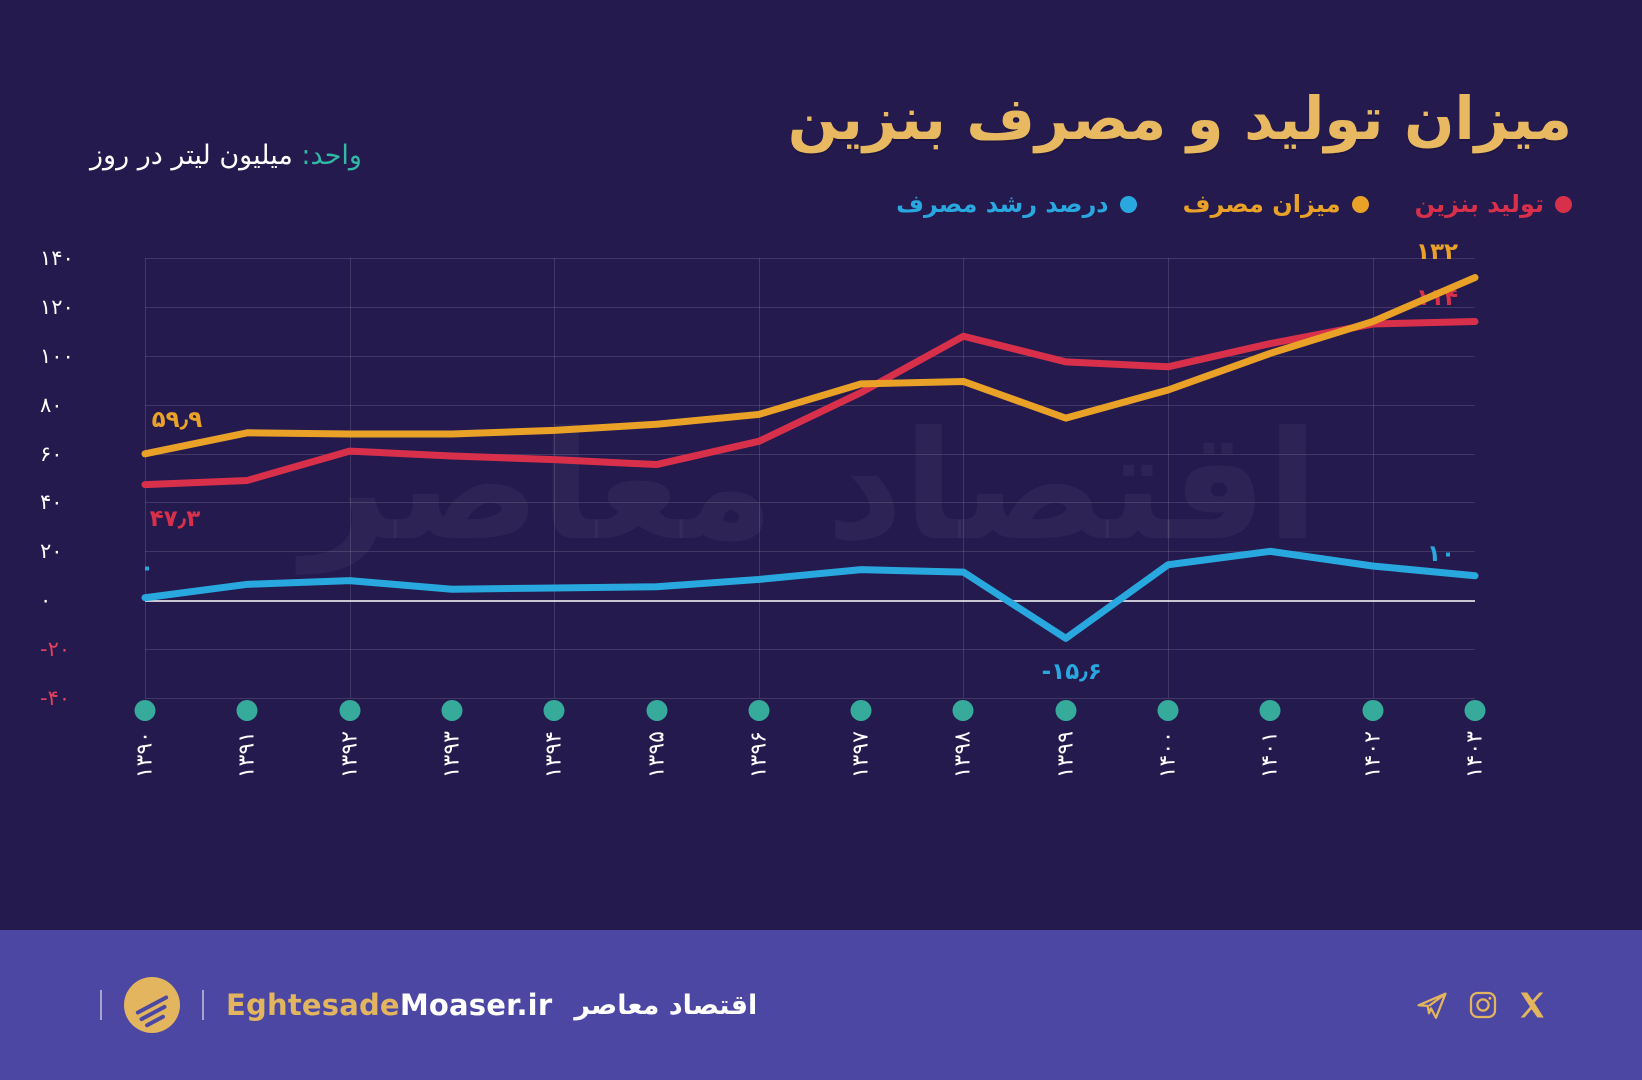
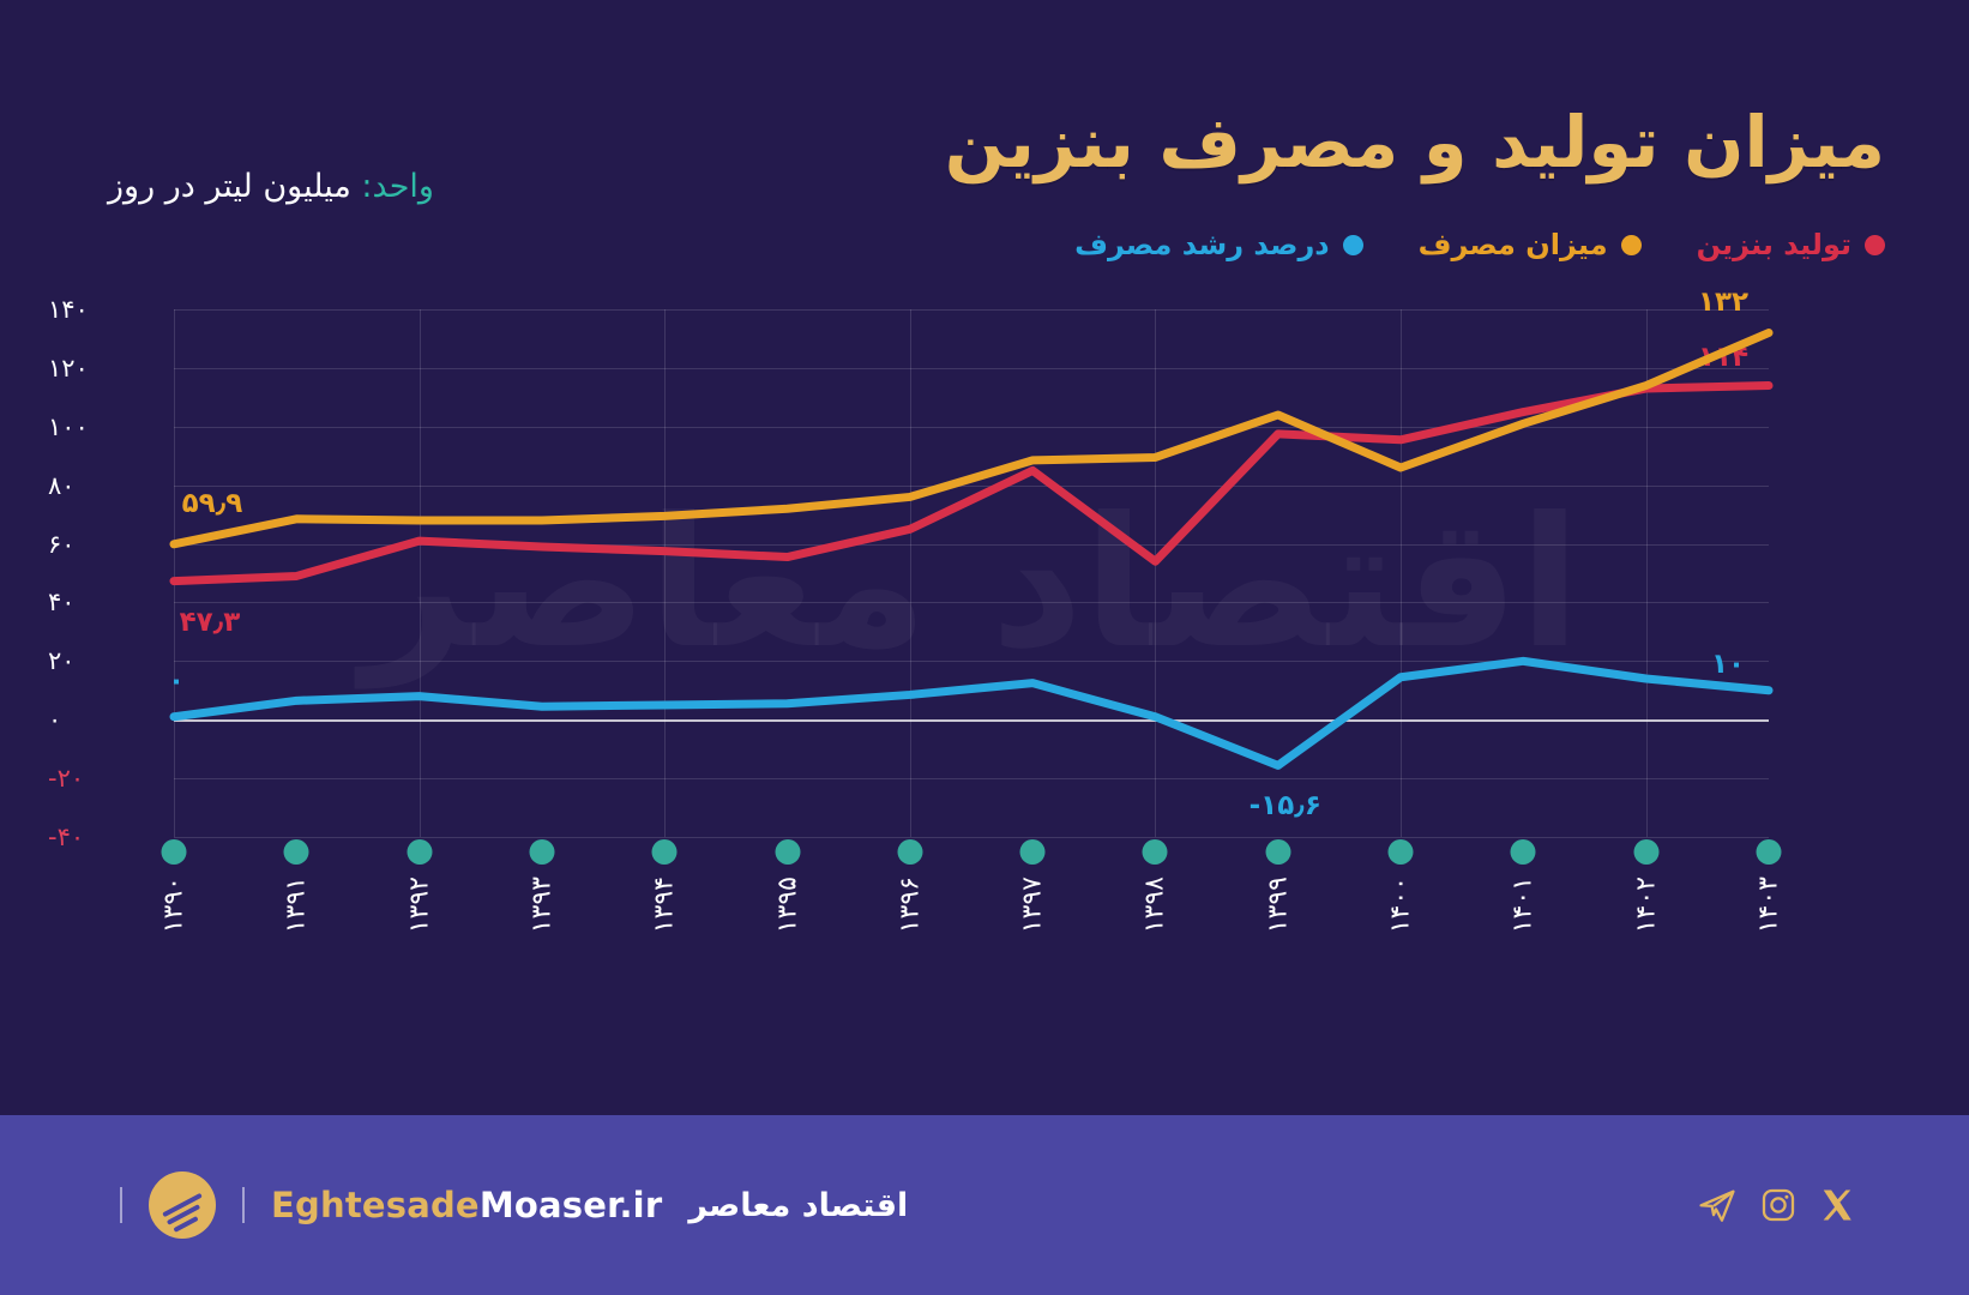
تولید بنزین/۱۳۹۸: 108 -> 54
درصد رشد مصرف/۱۳۹۸: 12 -> 1
میزان مصرف/۱۳۹۹: 74 -> 104
